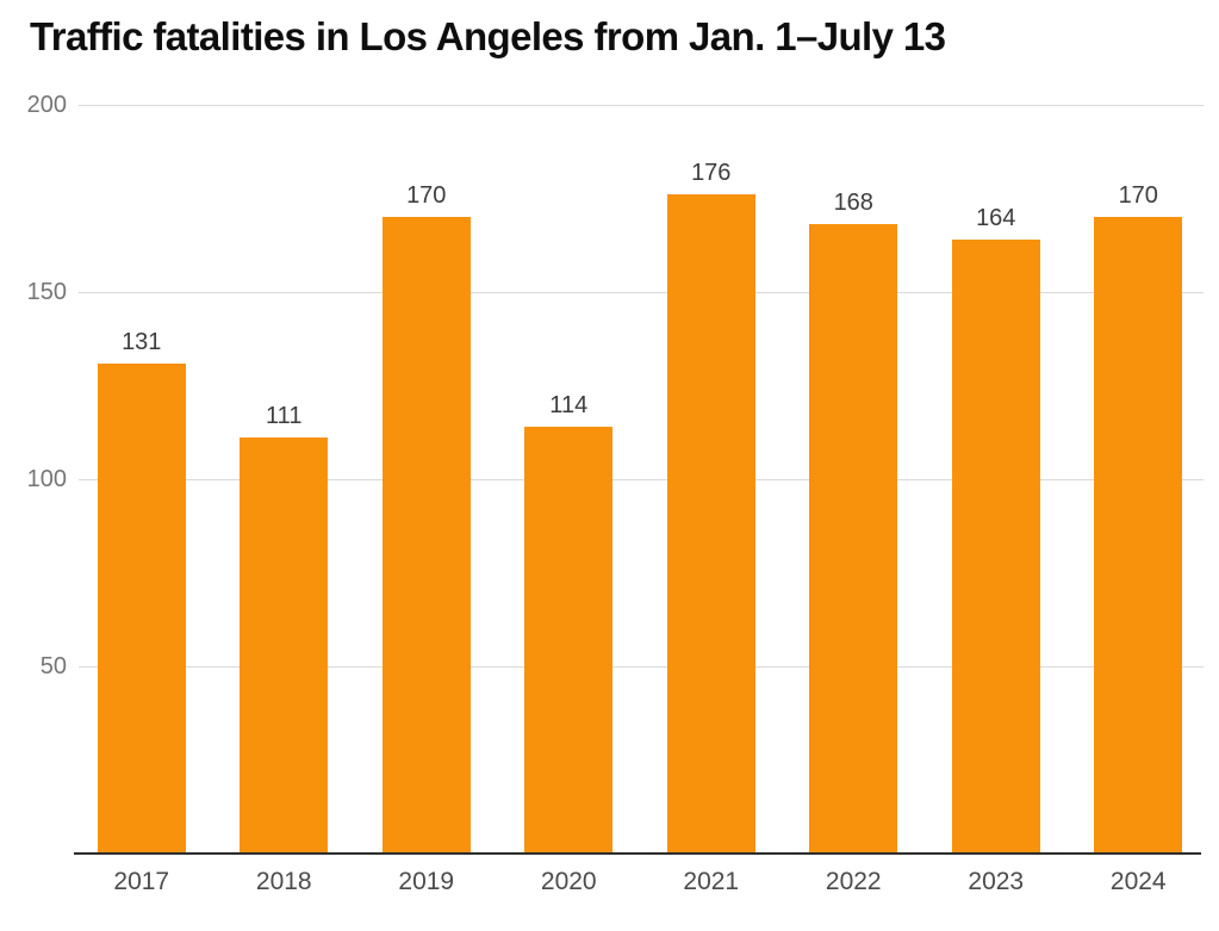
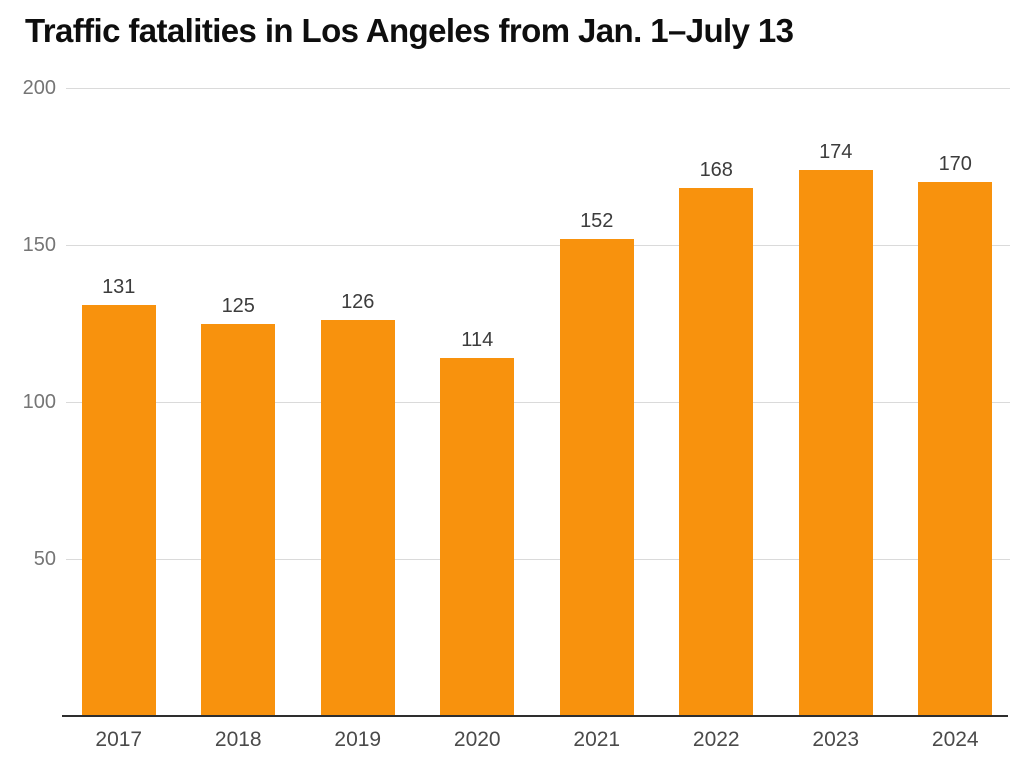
2018: 111 -> 125
2019: 170 -> 126
2021: 176 -> 152
2023: 164 -> 174
